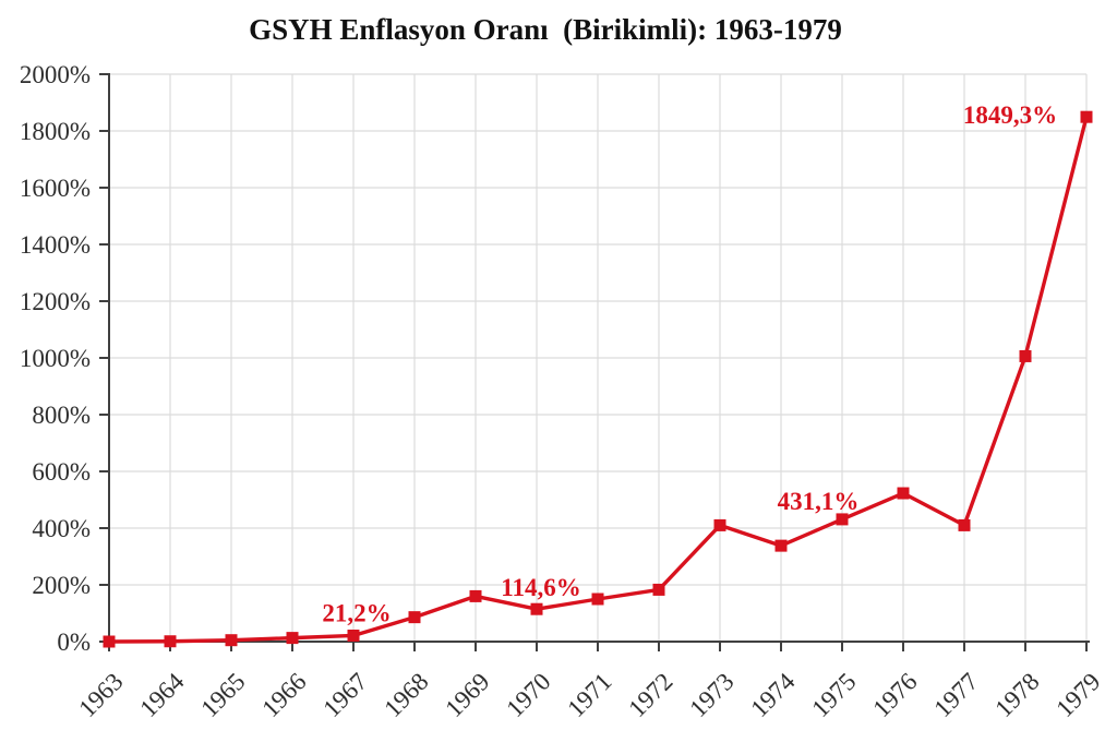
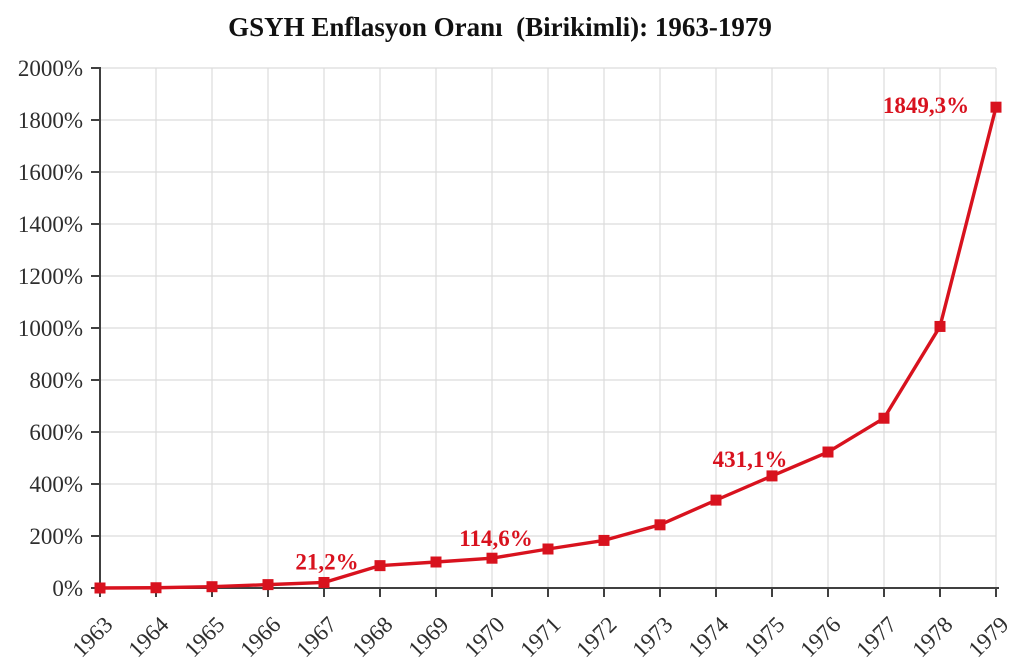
1969: 160% -> 100%
1973: 410% -> 240%
1977: 410% -> 650%
